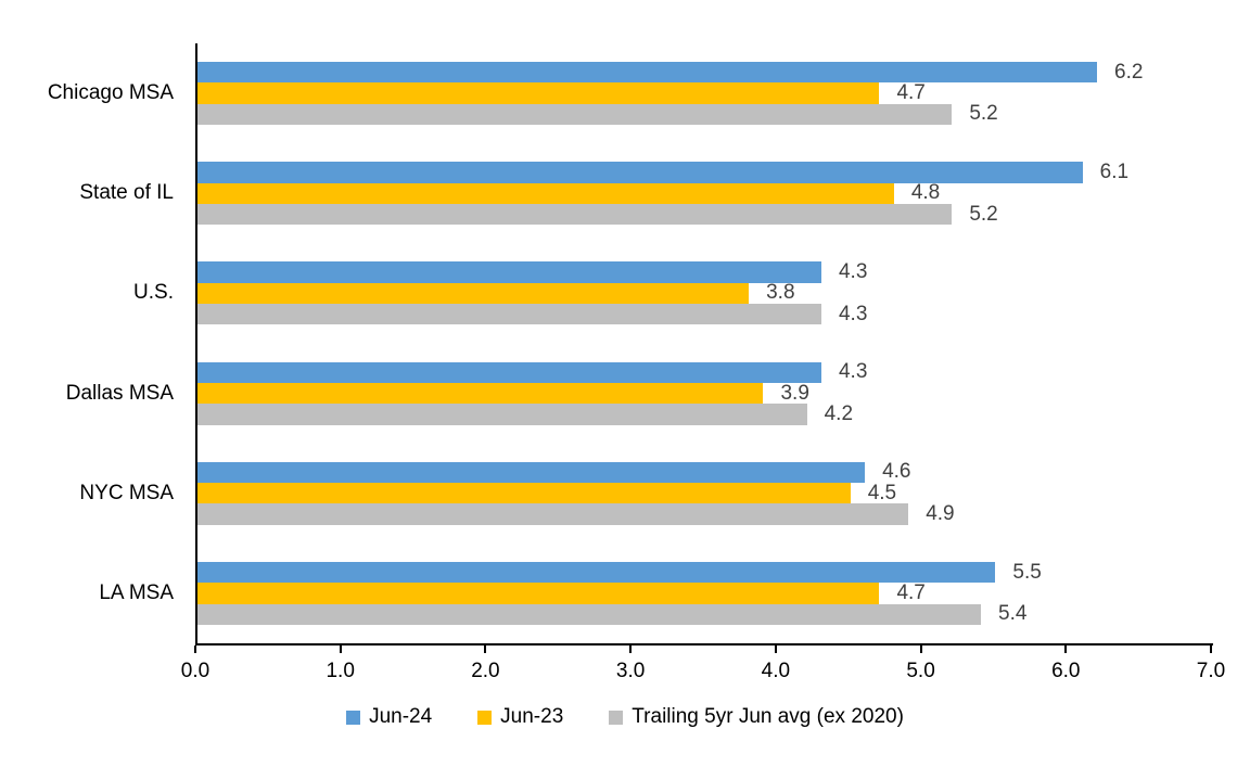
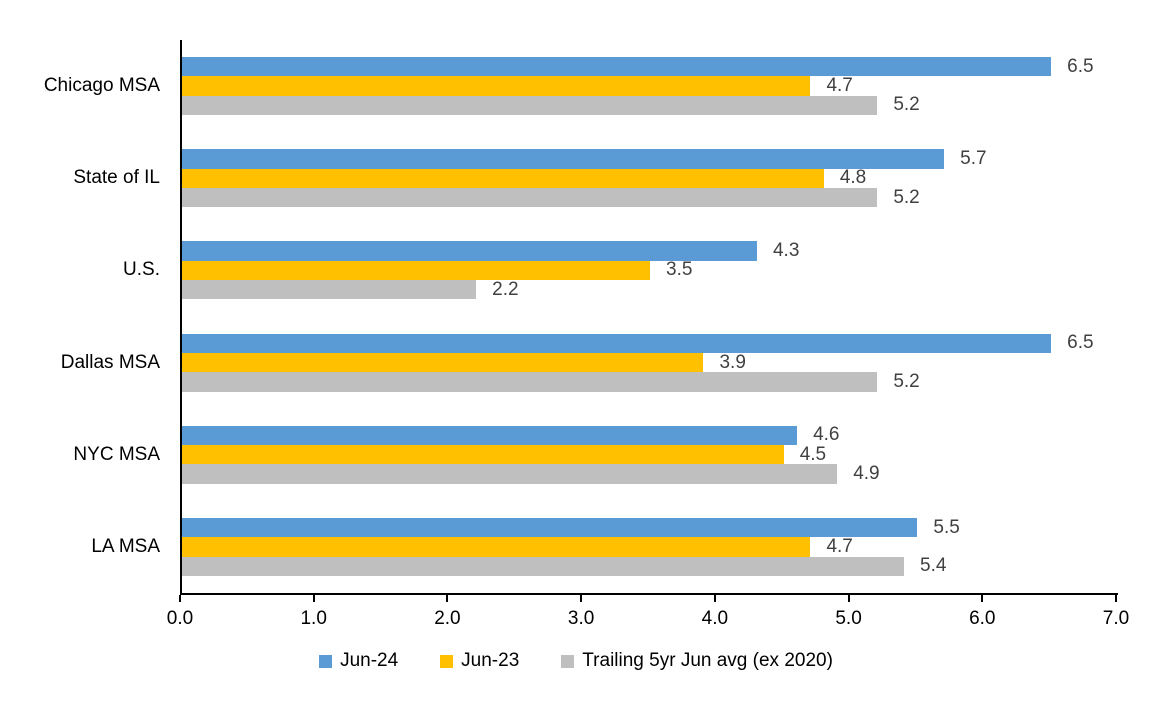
Jun-24/Chicago MSA: 6.2 -> 6.5
Jun-24/State of IL: 6.1 -> 5.7
Jun-23/U.S.: 3.8 -> 3.5
Trailing 5yr Jun avg (ex 2020)/U.S.: 4.3 -> 2.2
Jun-24/Dallas MSA: 4.3 -> 6.5
Trailing 5yr Jun avg (ex 2020)/Dallas MSA: 4.2 -> 5.2
